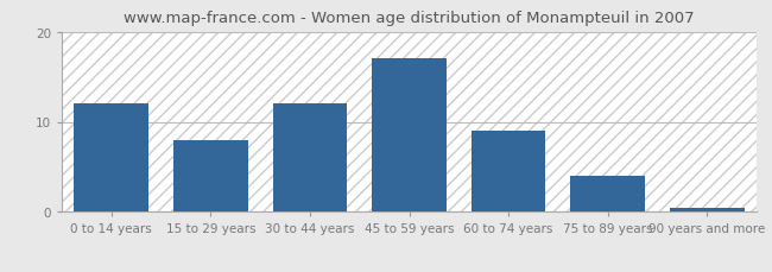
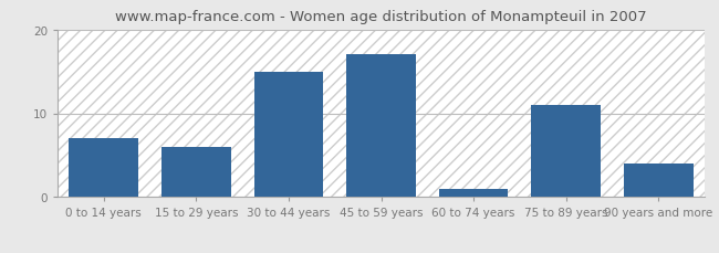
0 to 14 years: 12.0 -> 7.0
15 to 29 years: 8.0 -> 6.0
30 to 44 years: 12.0 -> 15.0
60 to 74 years: 9.0 -> 1.0
75 to 89 years: 4.0 -> 11.0
90 years and more: 0.5 -> 4.0
